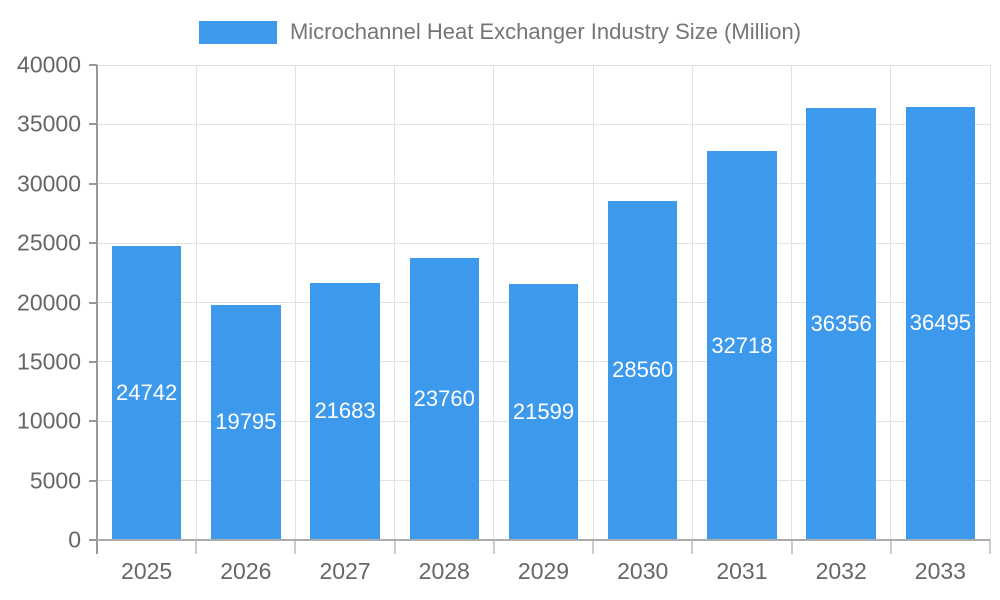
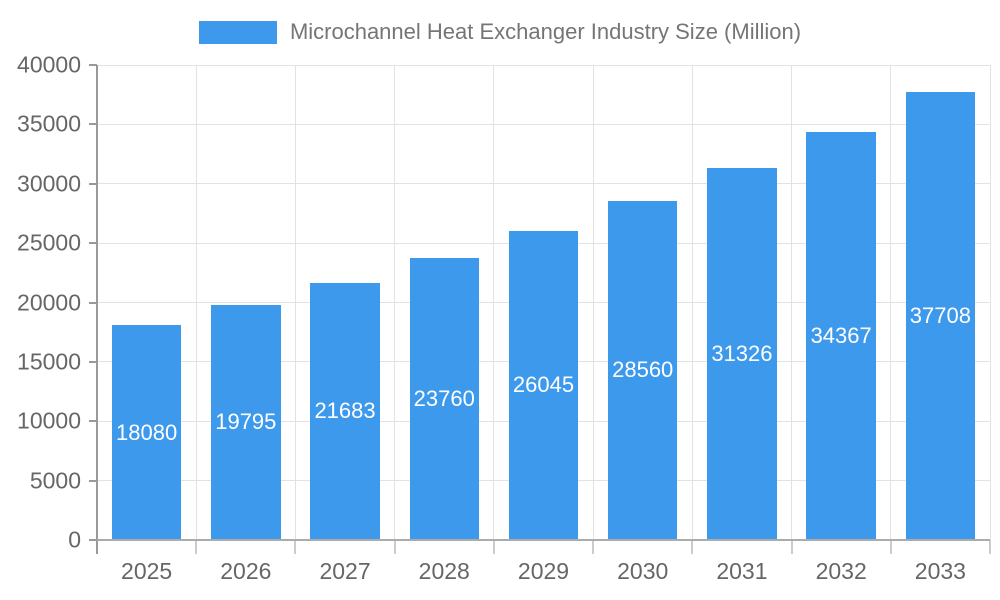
2025: 24742 -> 18080
2029: 21599 -> 26045
2031: 32718 -> 31326
2032: 36356 -> 34367
2033: 36495 -> 37708
